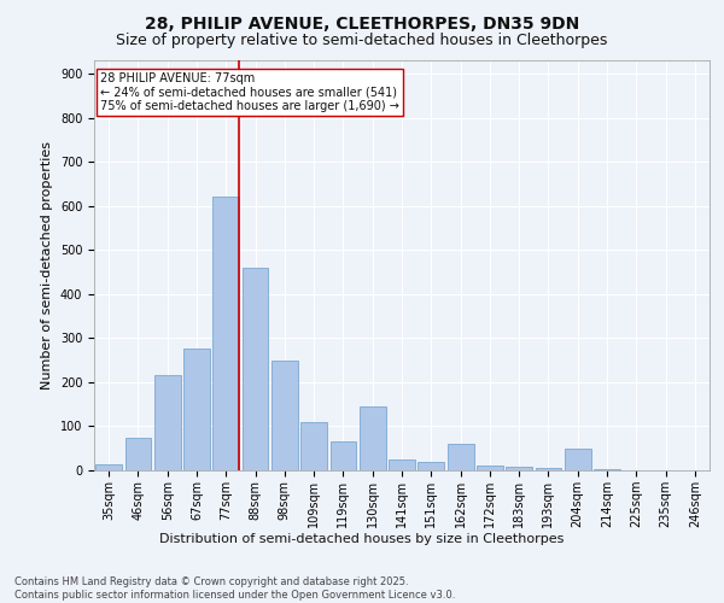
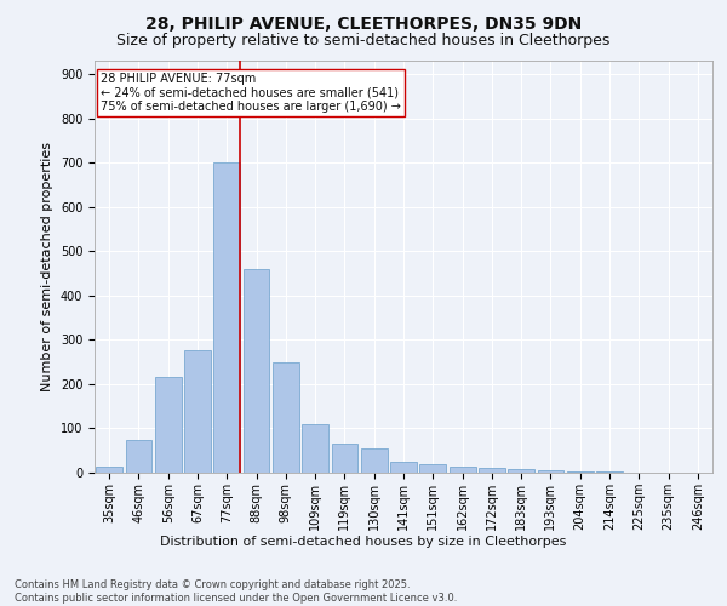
77sqm: 620 -> 700
130sqm: 145 -> 55
162sqm: 60 -> 15
204sqm: 50 -> 3
